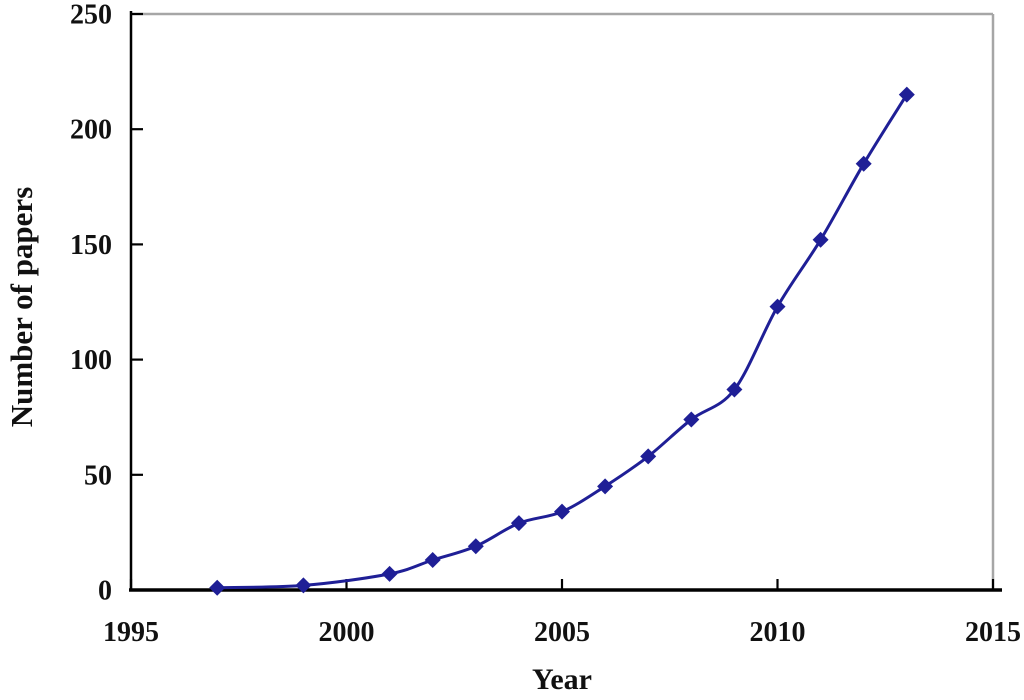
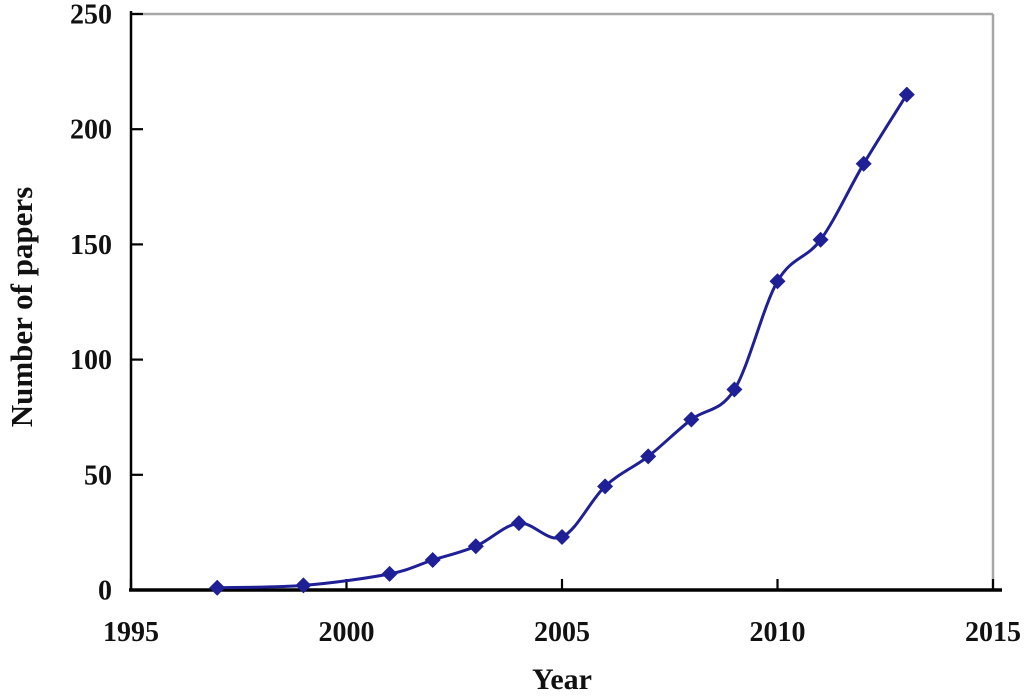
2005: 34 -> 23
2010: 123 -> 134
